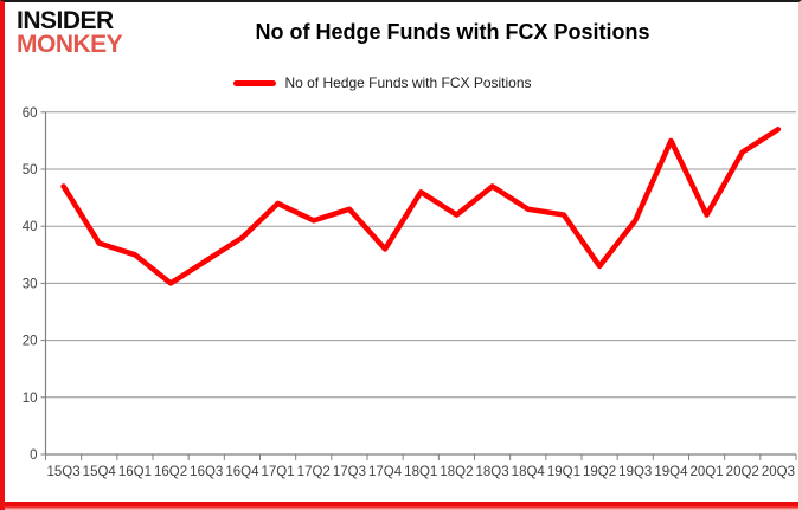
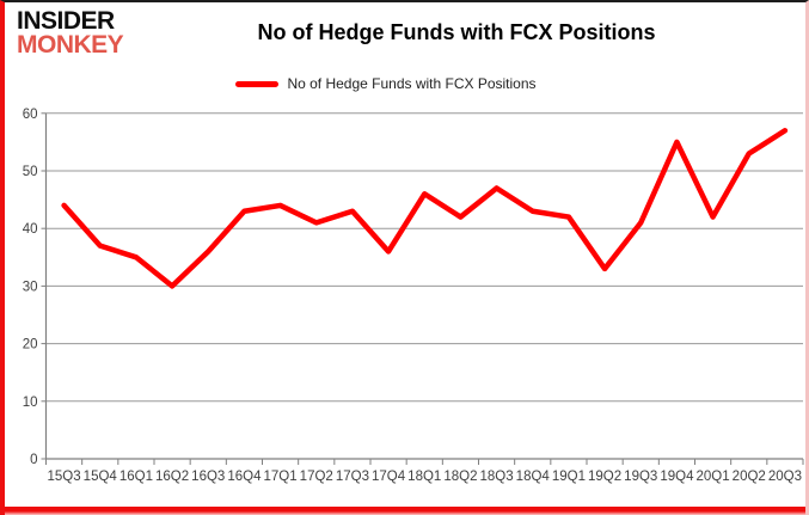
15Q3: 47 -> 44
16Q3: 34 -> 36
16Q4: 38 -> 43
